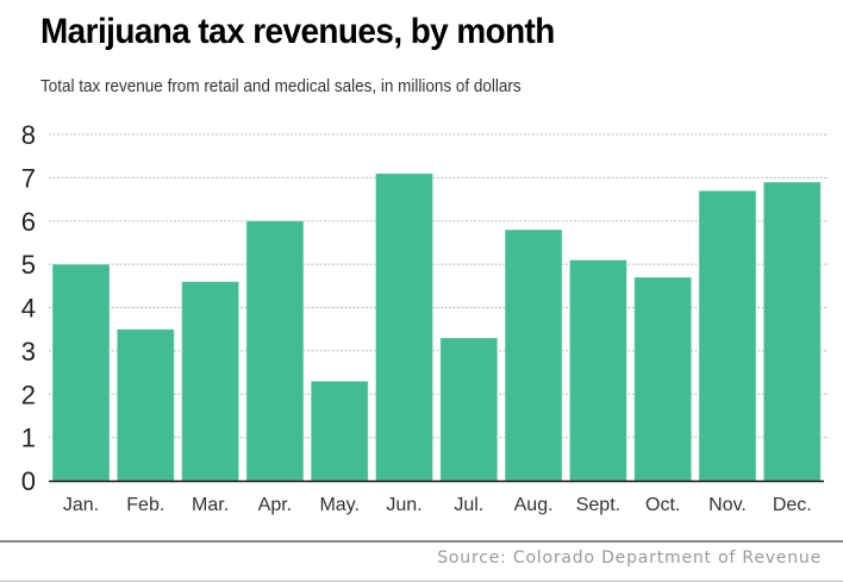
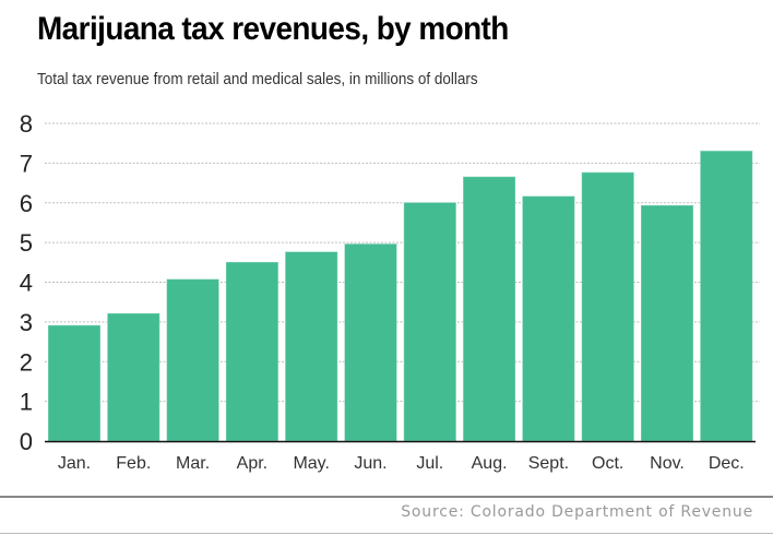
Jan.: 5.0 -> 2.9
Feb.: 3.5 -> 3.2
Mar.: 4.6 -> 4.1
Apr.: 6.0 -> 4.5
May.: 2.3 -> 4.8
Jun.: 7.1 -> 5.0
Jul.: 3.3 -> 6.0
Aug.: 5.8 -> 6.7
Sept.: 5.1 -> 6.2
Oct.: 4.7 -> 6.8
Nov.: 6.7 -> 5.9
Dec.: 6.9 -> 7.3
